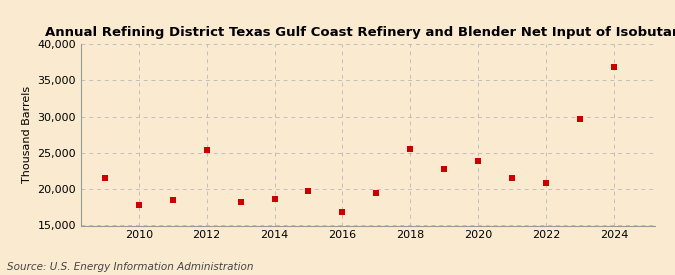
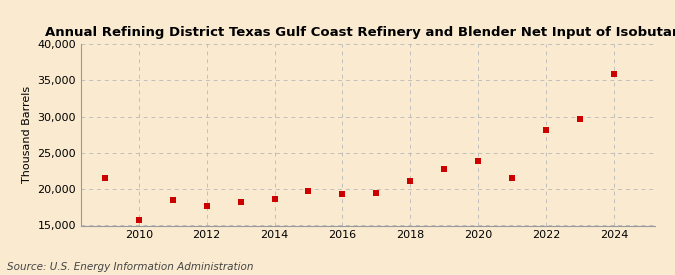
2010: 17,800 -> 15,800
2012: 25,400 -> 17,700
2016: 16,800 -> 19,300
2018: 25,600 -> 21,100
2022: 20,800 -> 28,100
2024: 36,800 -> 35,800
